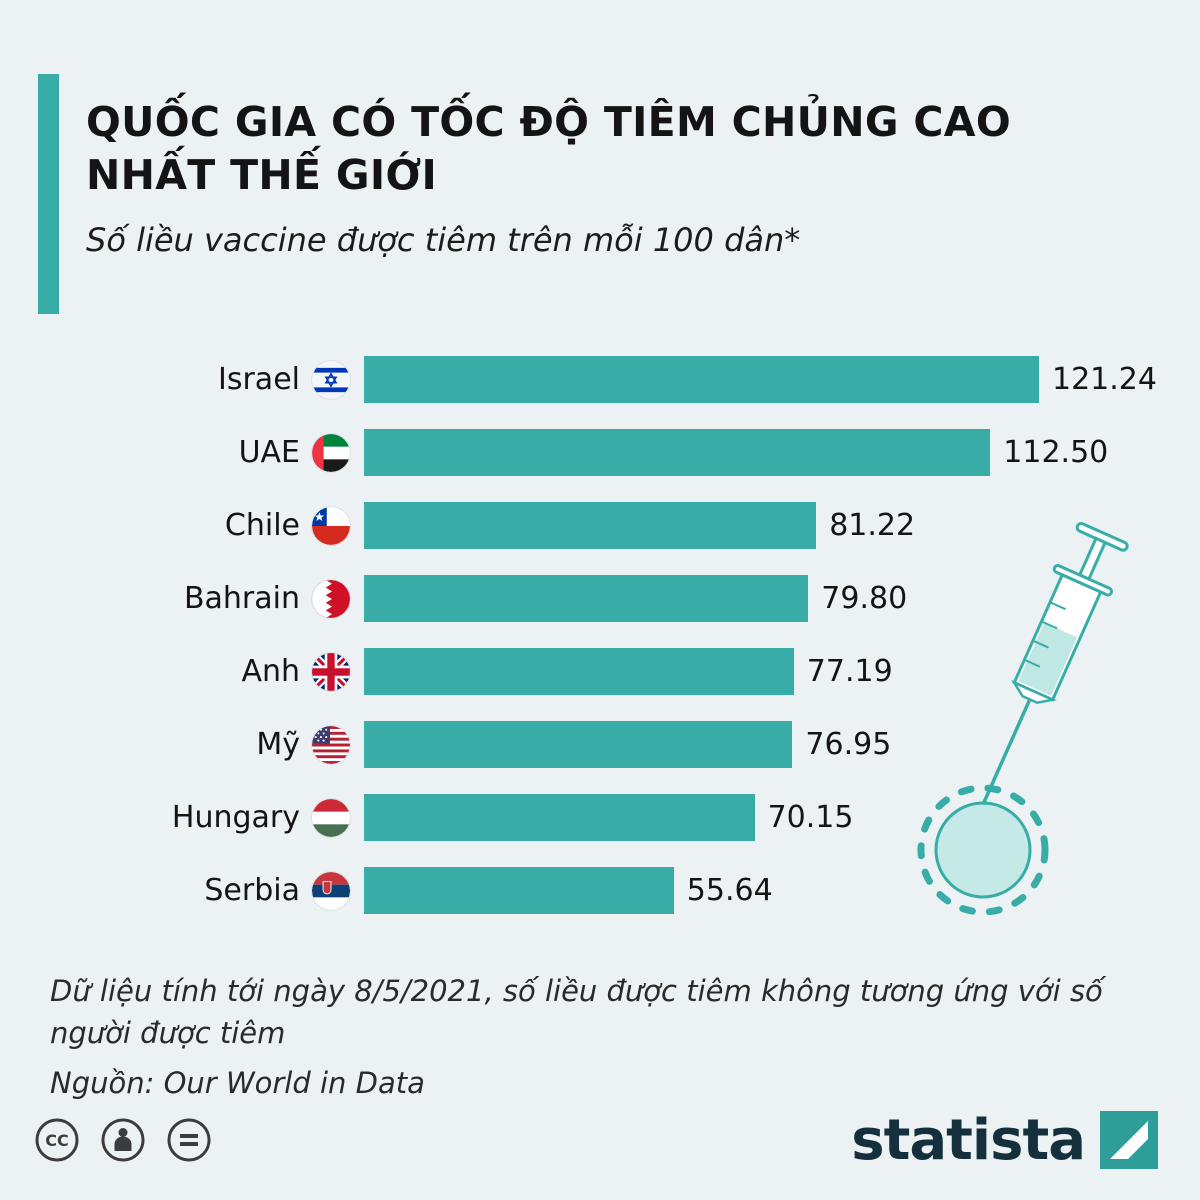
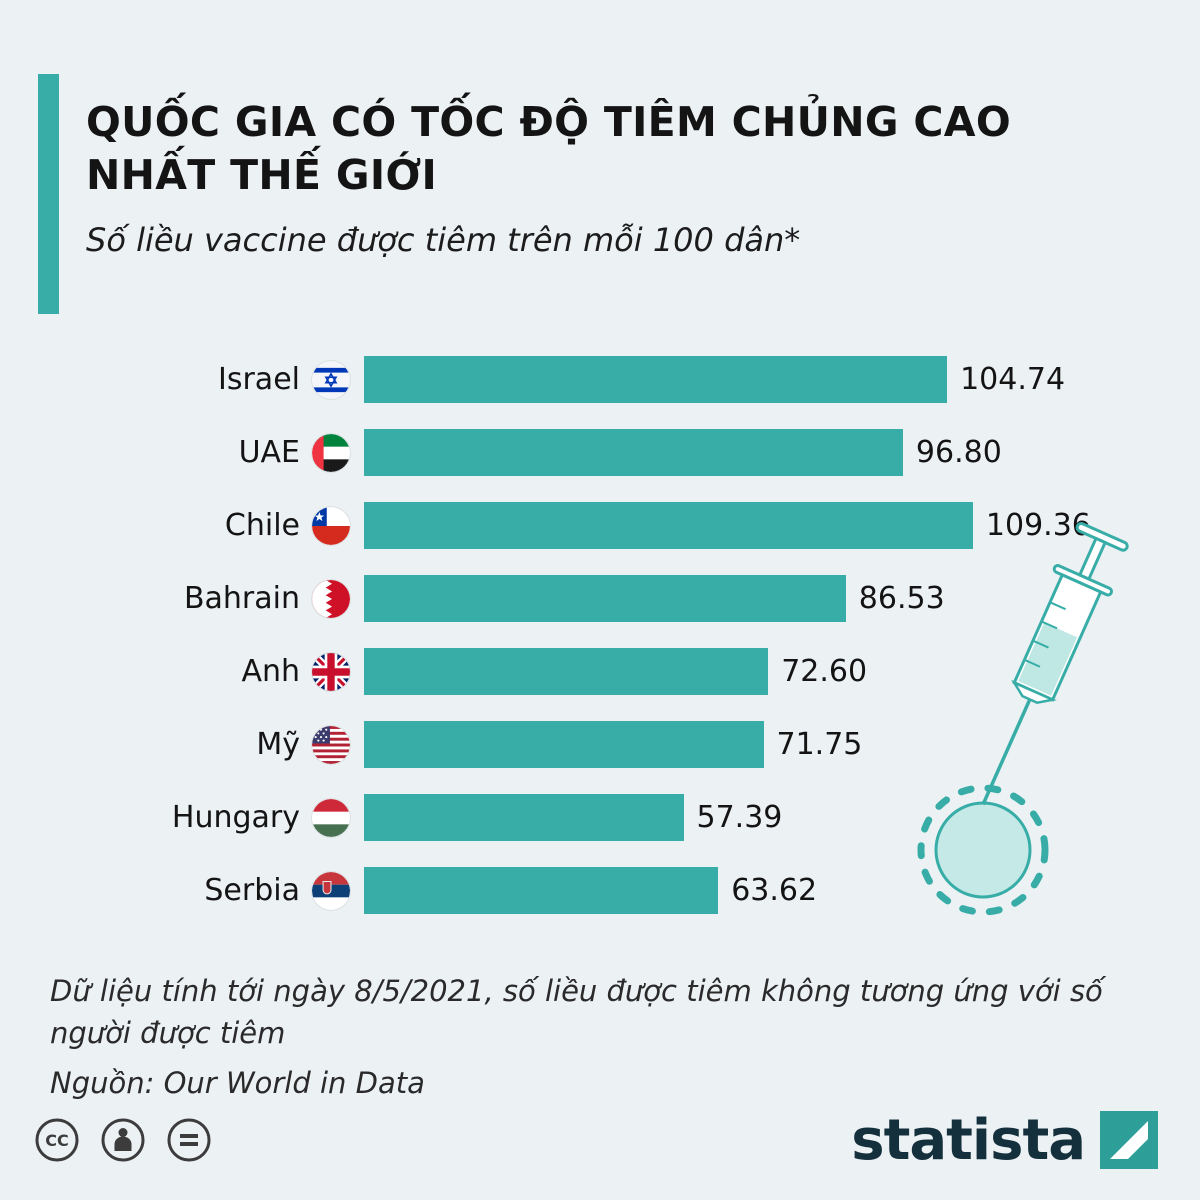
Israel: 121.24 -> 104.74
UAE: 112.50 -> 96.80
Chile: 81.22 -> 109.36
Bahrain: 79.80 -> 86.53
Anh: 77.19 -> 72.60
Mỹ: 76.95 -> 71.75
Hungary: 70.15 -> 57.39
Serbia: 55.64 -> 63.62
